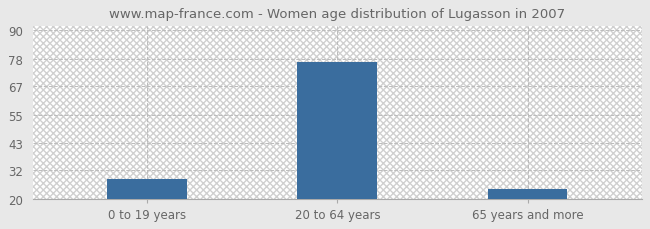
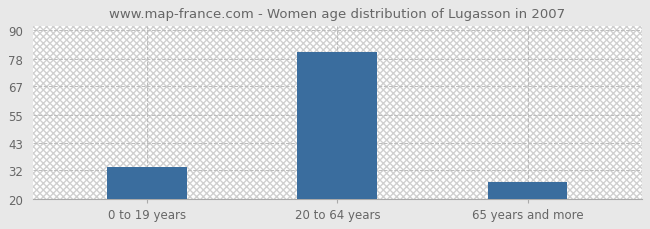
0 to 19 years: 28 -> 33
20 to 64 years: 77 -> 81
65 years and more: 24 -> 27
